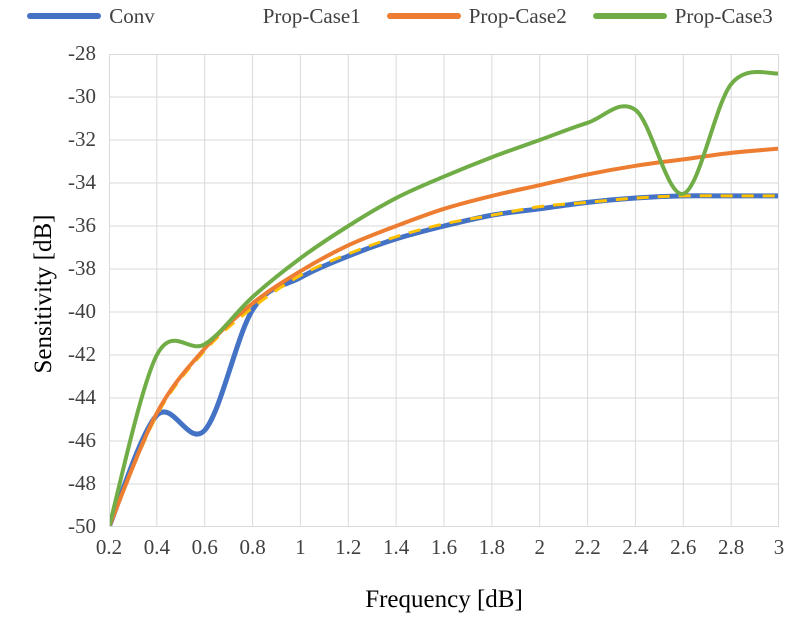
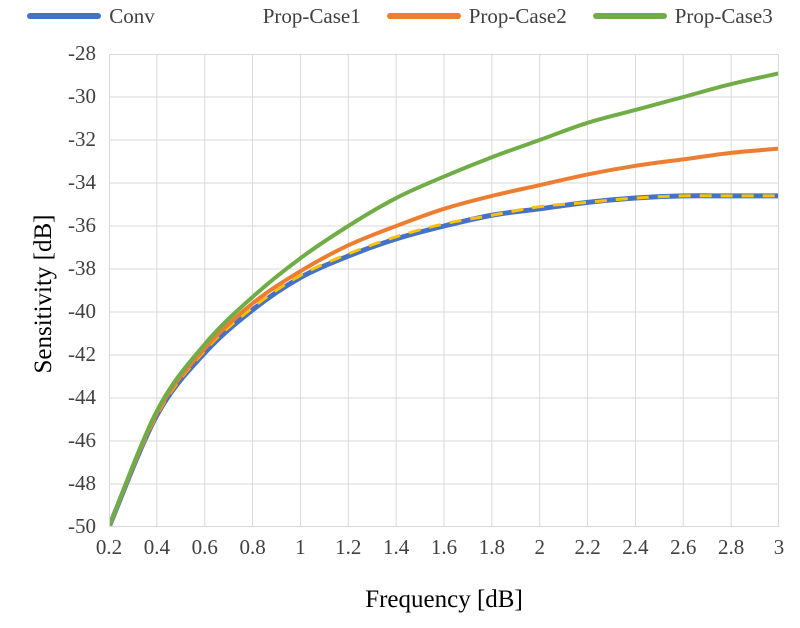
Prop-Case3/0.4: -42.0 -> -44.6
Conv/0.6: -45.5 -> -41.9
Prop-Case3/2.6: -34.5 -> -30.0
